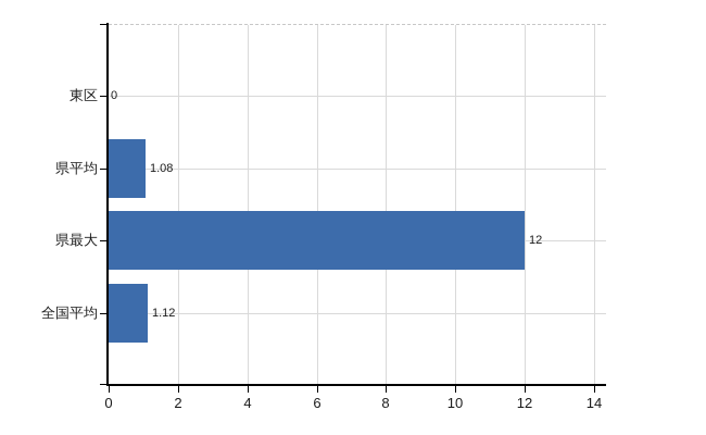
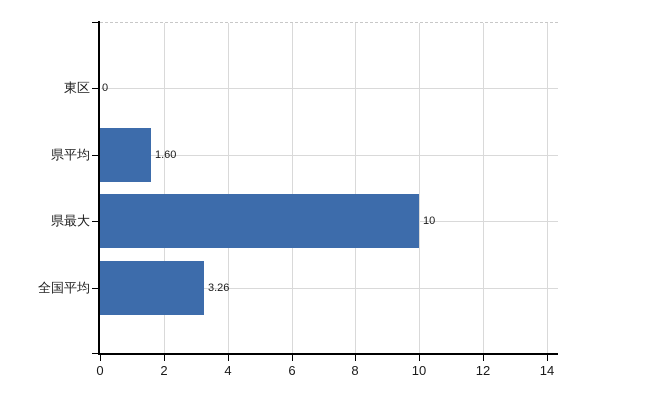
県平均: 1.08 -> 1.60
県最大: 12 -> 10
全国平均: 1.12 -> 3.26
